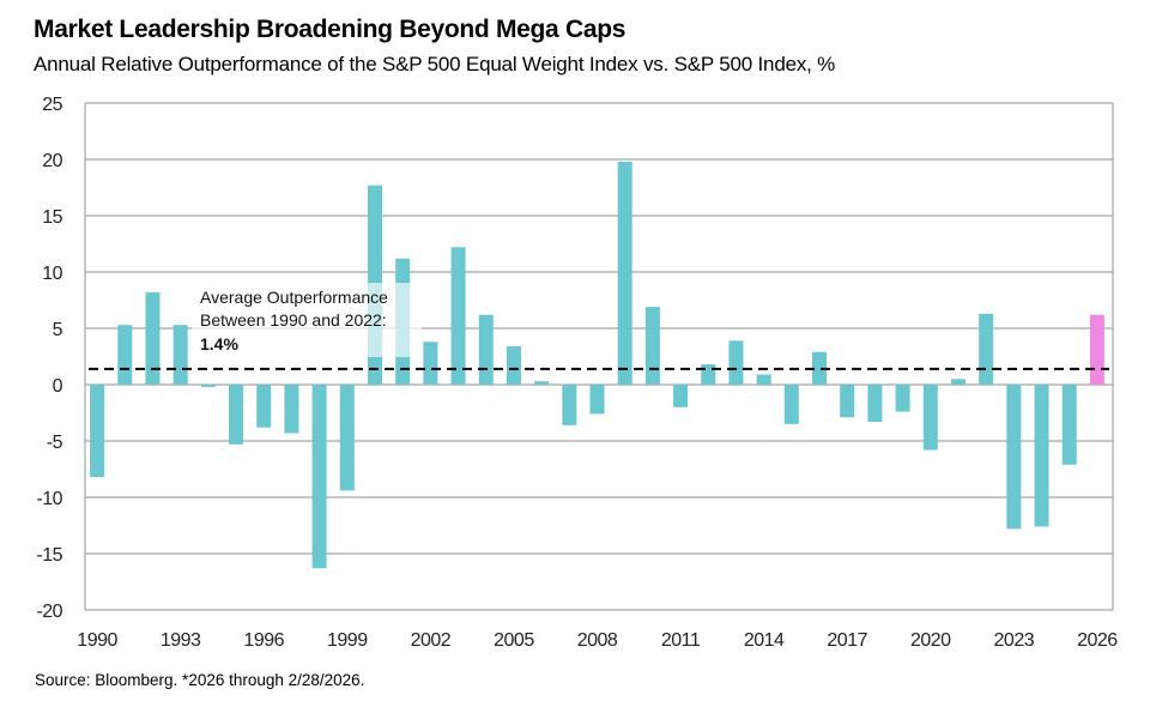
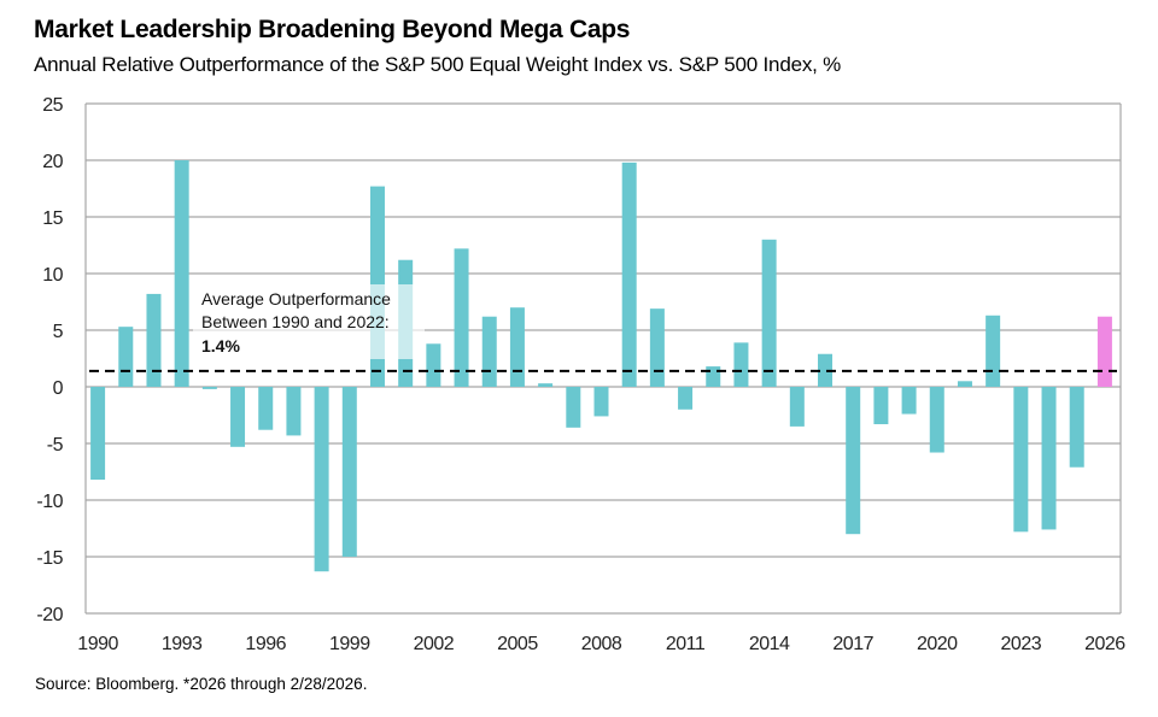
1993: 5 -> 20
1999: -9 -> -15
2005: 3 -> 7
2014: 1 -> 13
2017: -3 -> -13
